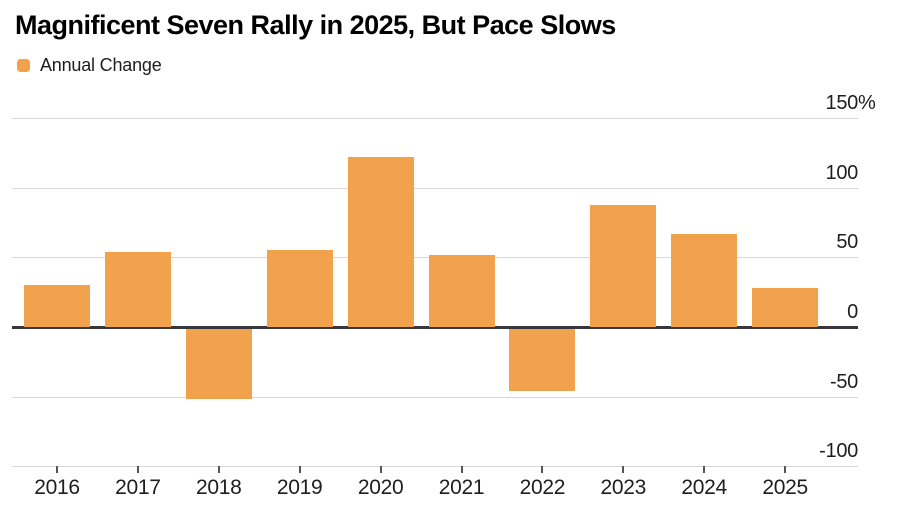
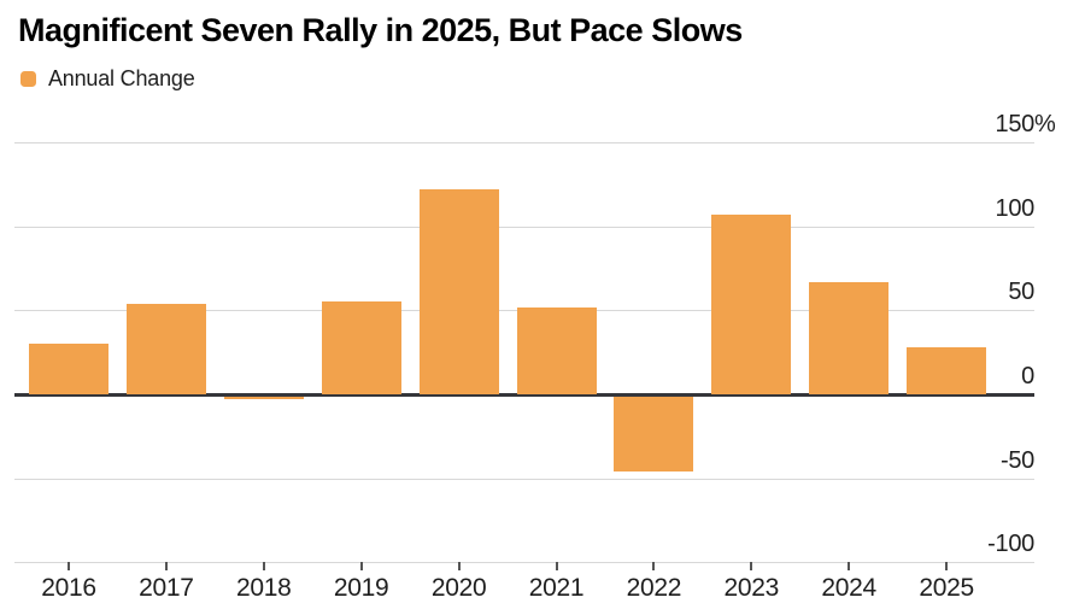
2018: -51 -> -2
2023: 88 -> 107
